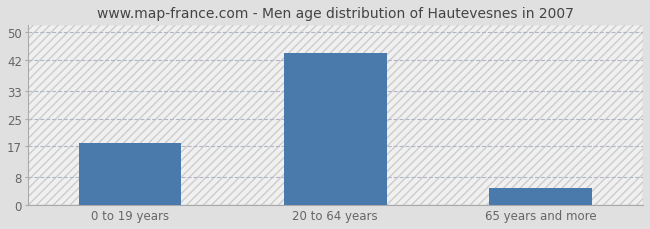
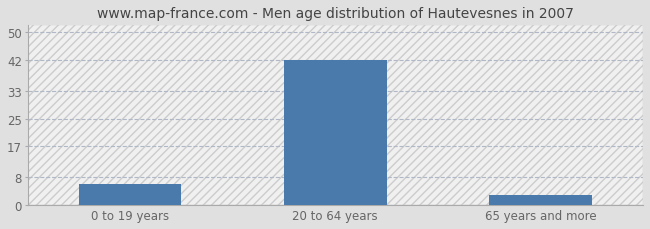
0 to 19 years: 18 -> 6
20 to 64 years: 44 -> 42
65 years and more: 5 -> 3
